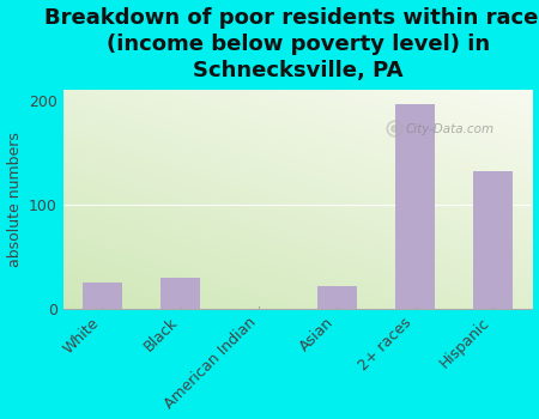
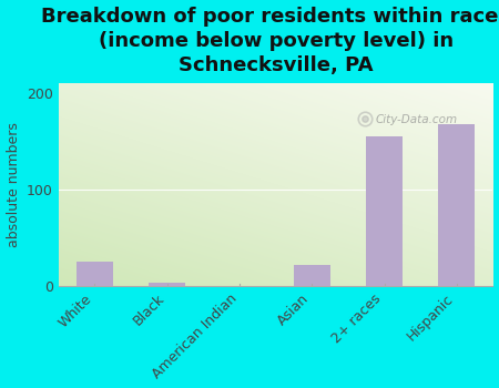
Black: 30 -> 4
2+ races: 196 -> 155
Hispanic: 132 -> 168
